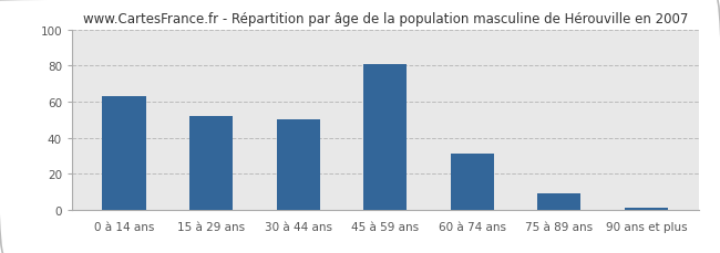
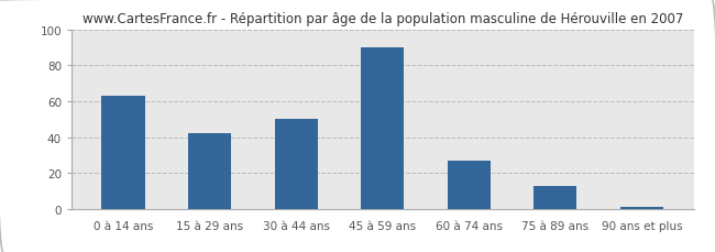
15 à 29 ans: 52 -> 42
45 à 59 ans: 81 -> 90
60 à 74 ans: 31 -> 27
75 à 89 ans: 9 -> 13
